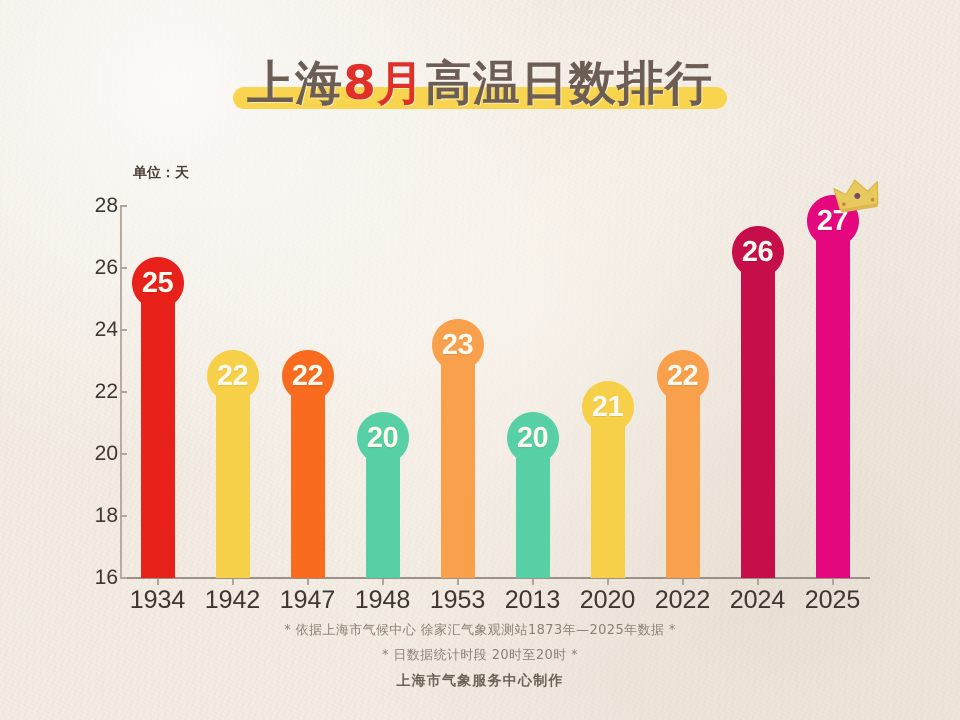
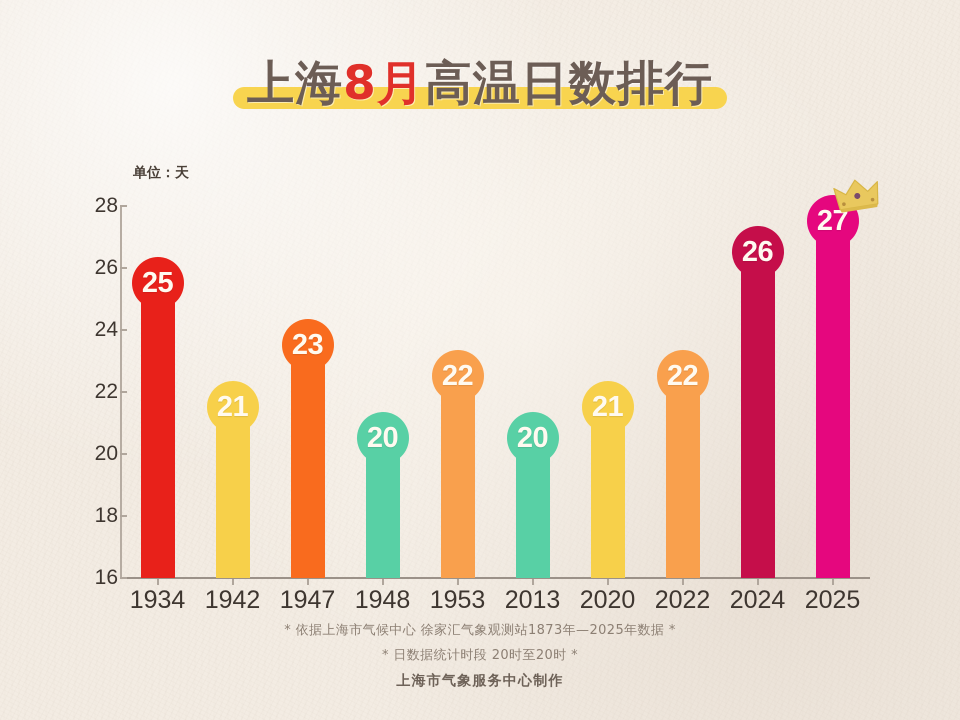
1942: 22 -> 21
1947: 22 -> 23
1953: 23 -> 22
